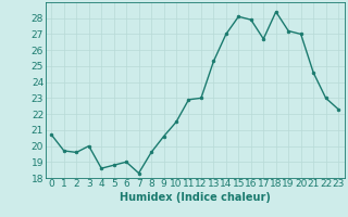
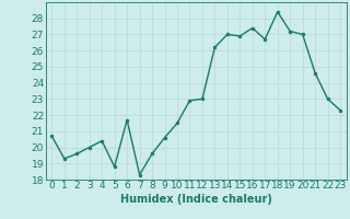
1: 19.7 -> 19.3
4: 18.6 -> 20.4
6: 19.0 -> 21.7
13: 25.3 -> 26.2
15: 28.1 -> 26.9
16: 27.9 -> 27.4
